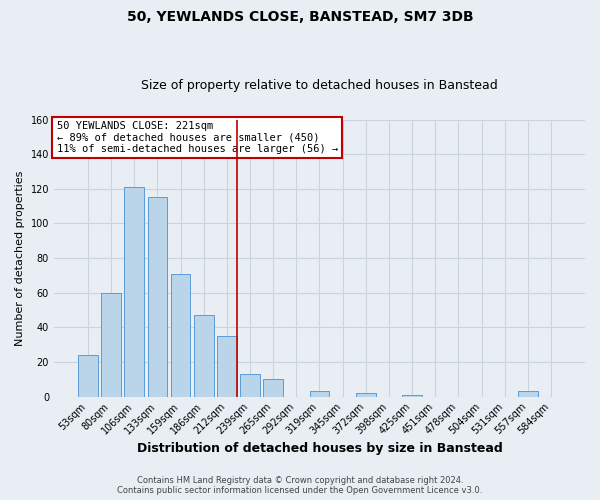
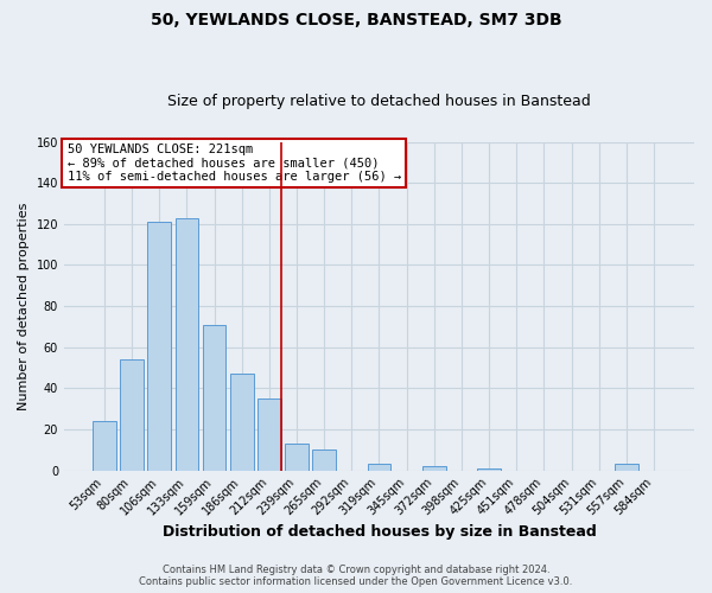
80sqm: 60 -> 54
133sqm: 115 -> 123
